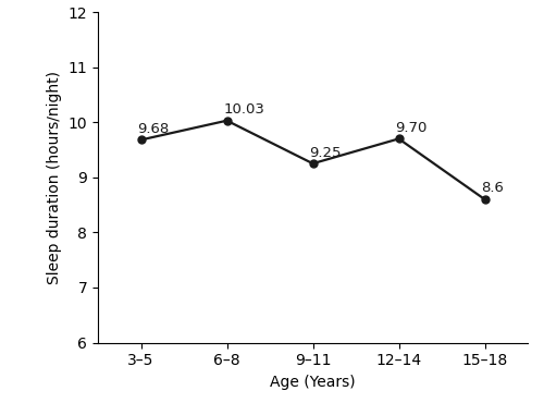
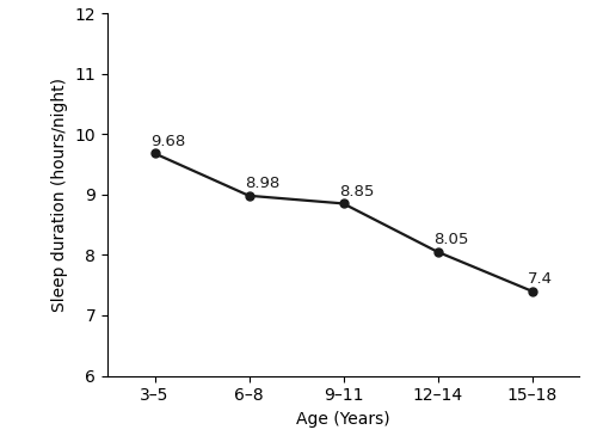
6–8: 10.03 -> 8.98
9–11: 9.25 -> 8.85
12–14: 9.70 -> 8.05
15–18: 8.6 -> 7.4
